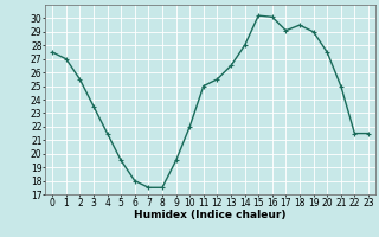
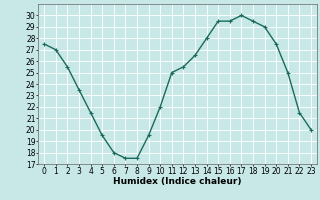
15: 30.2 -> 29.5
16: 30.1 -> 29.5
17: 29.1 -> 30.0
23: 21.5 -> 20.0
